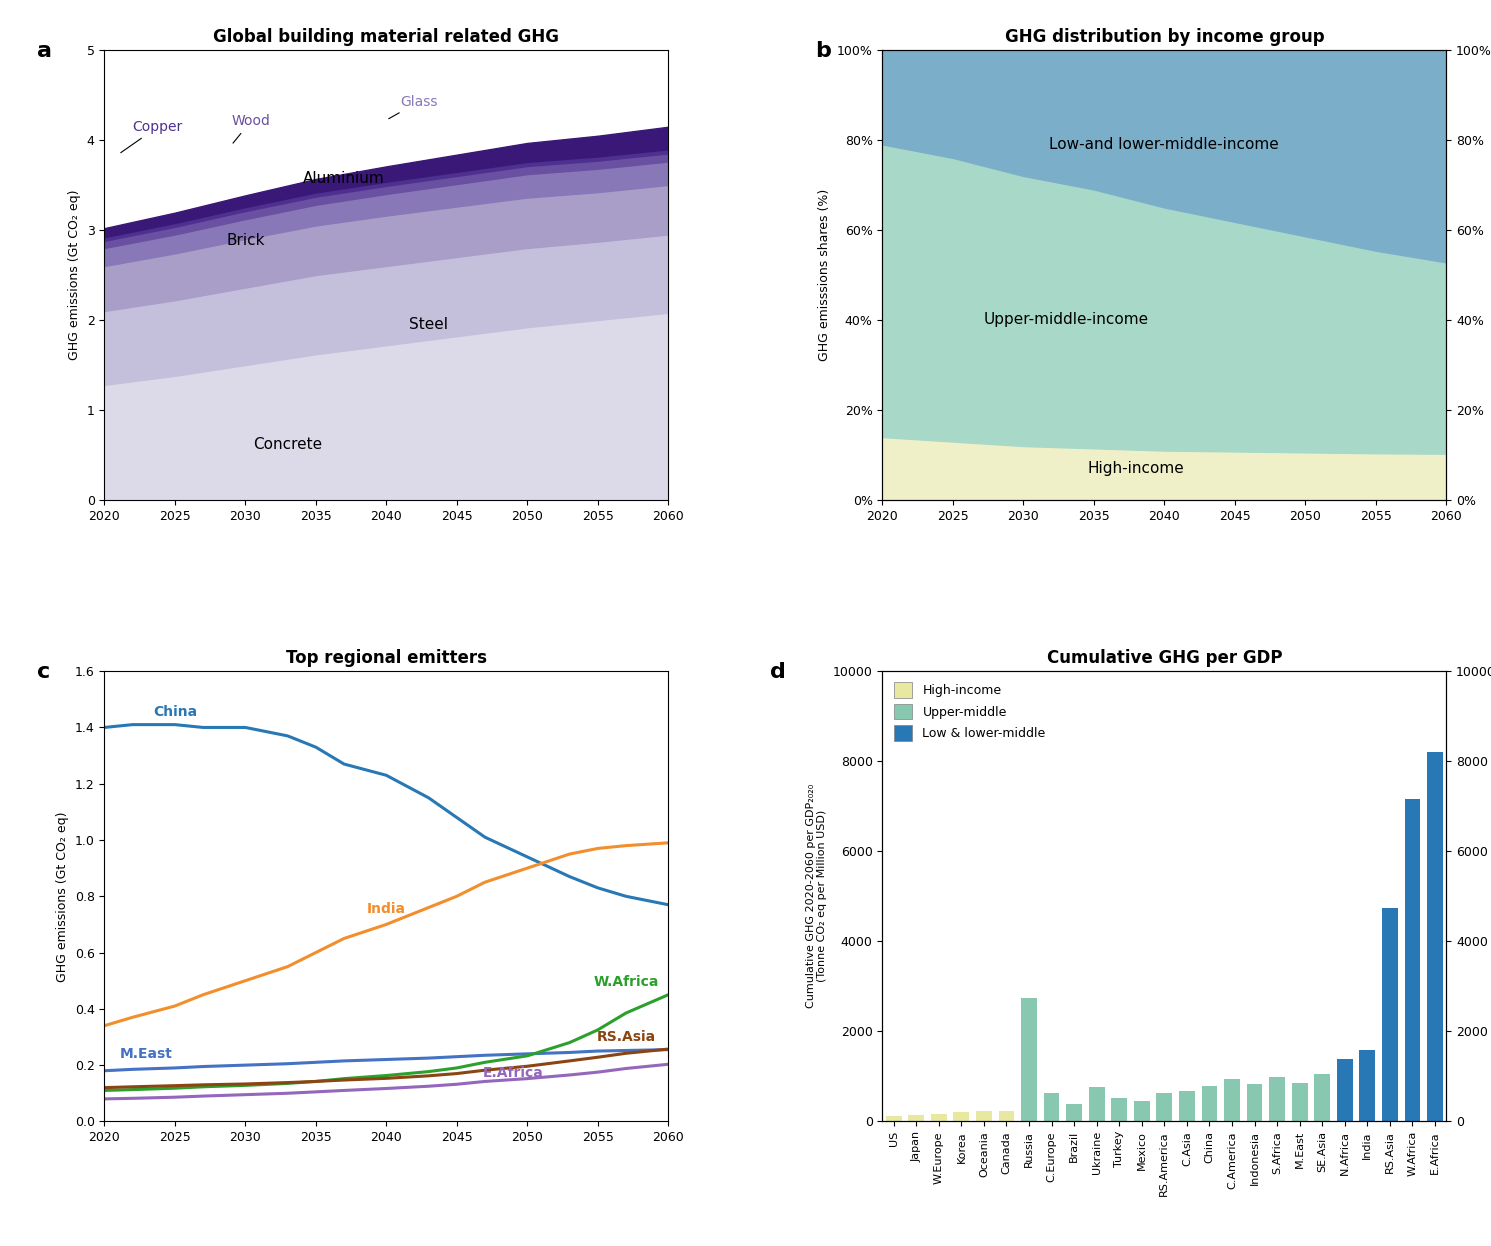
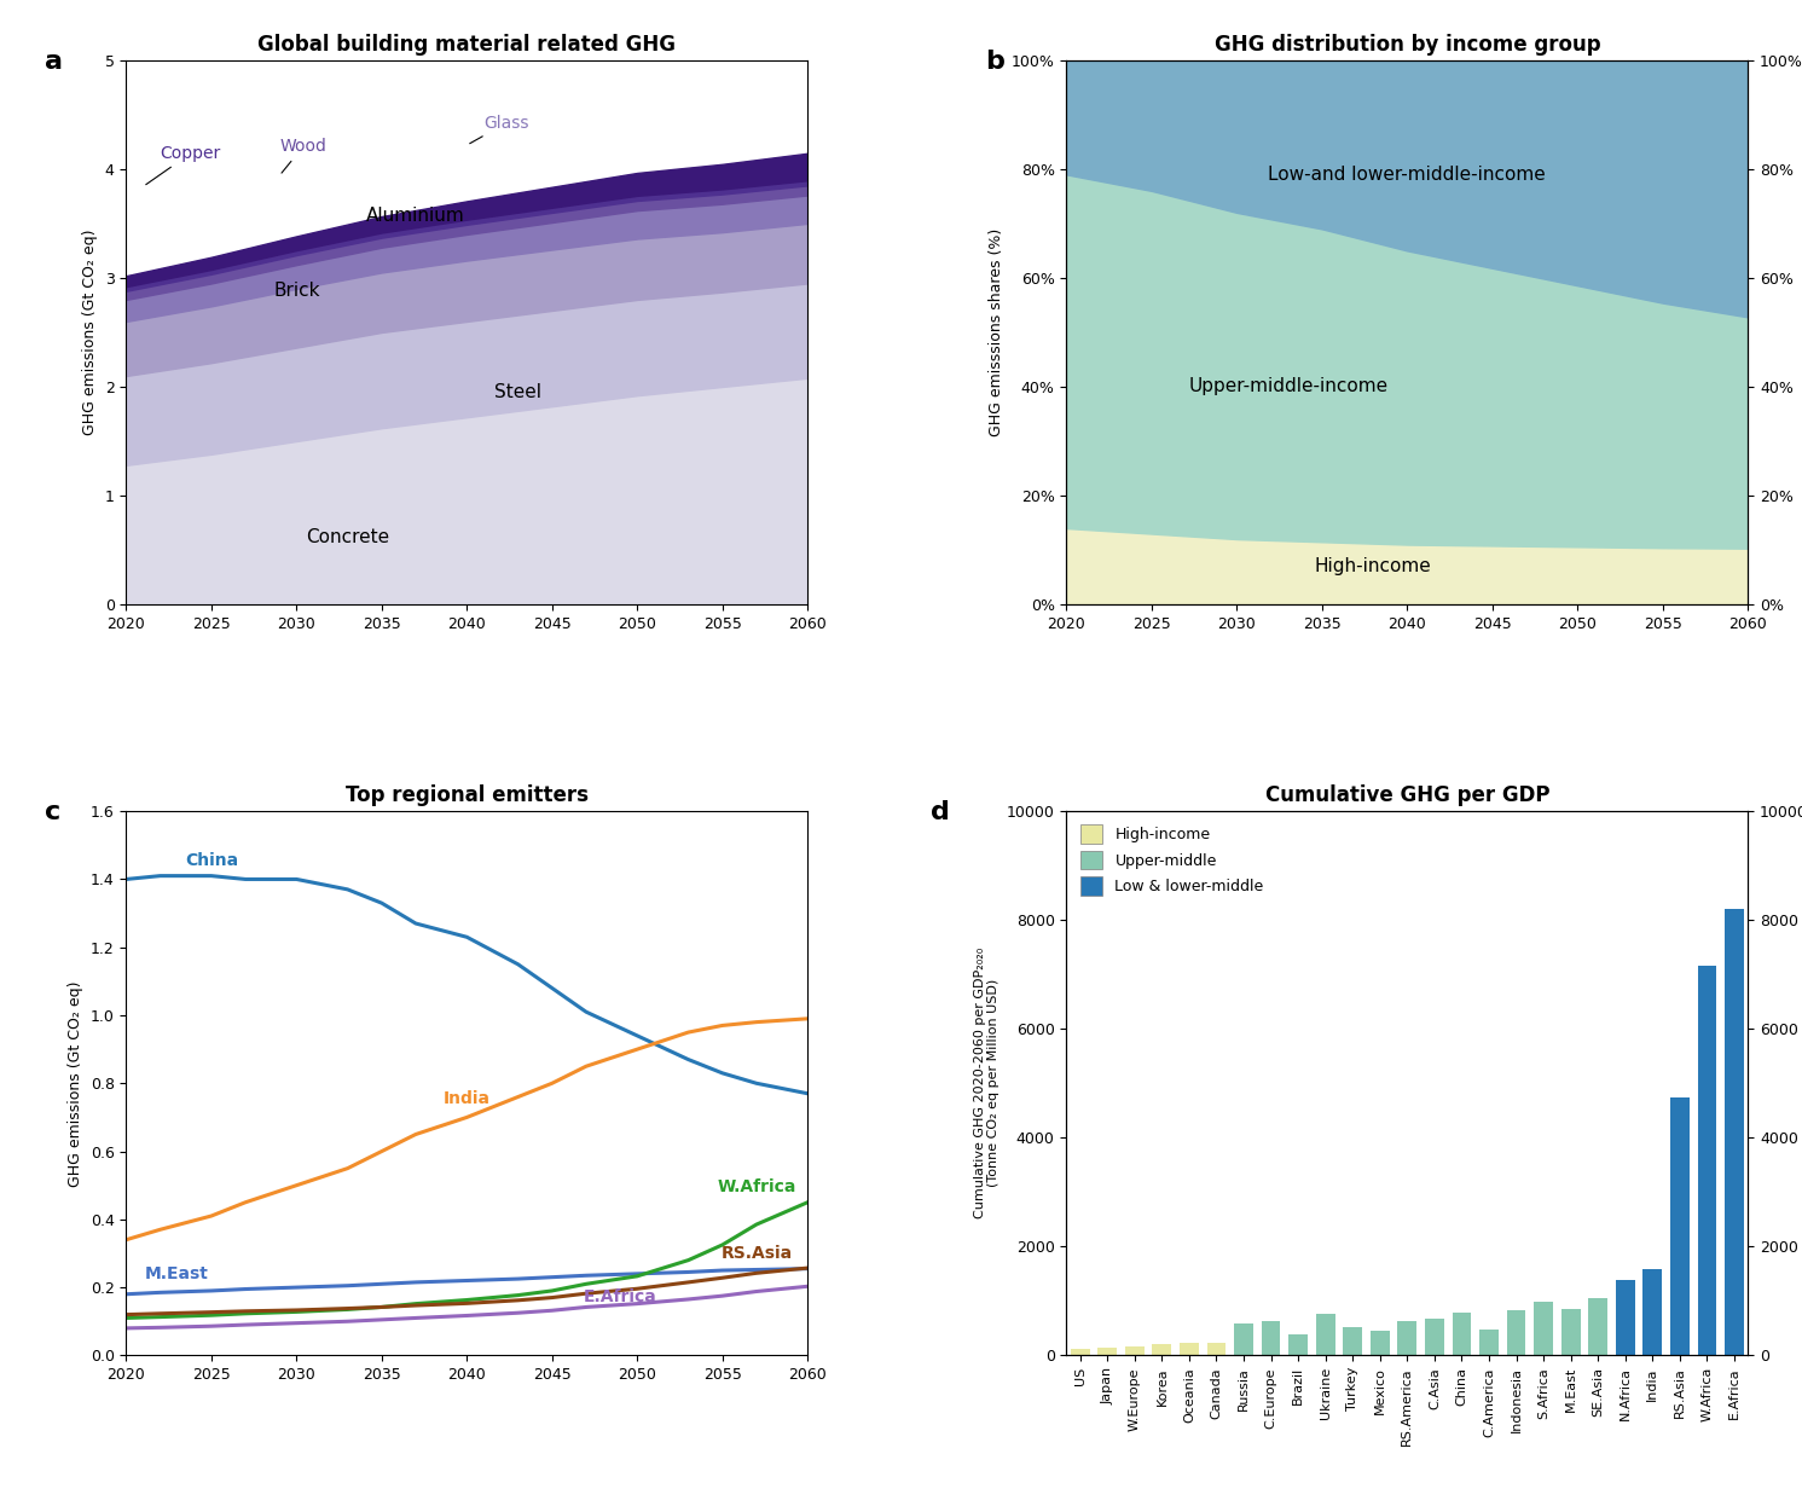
Cumulative GHG per GDP/Russia: 2750 -> 580
Cumulative GHG per GDP/C.America: 950 -> 470
